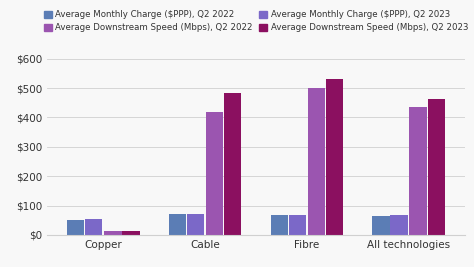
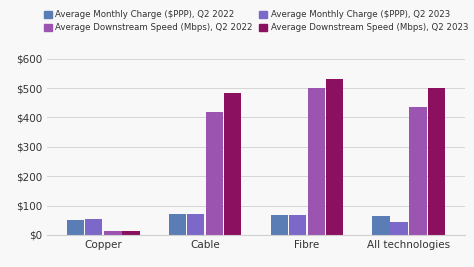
Average Monthly Charge ($PPP), Q2 2023/All technologies: $67 -> $45
Average Downstream Speed (Mbps), Q2 2023/All technologies: $462 -> $500
